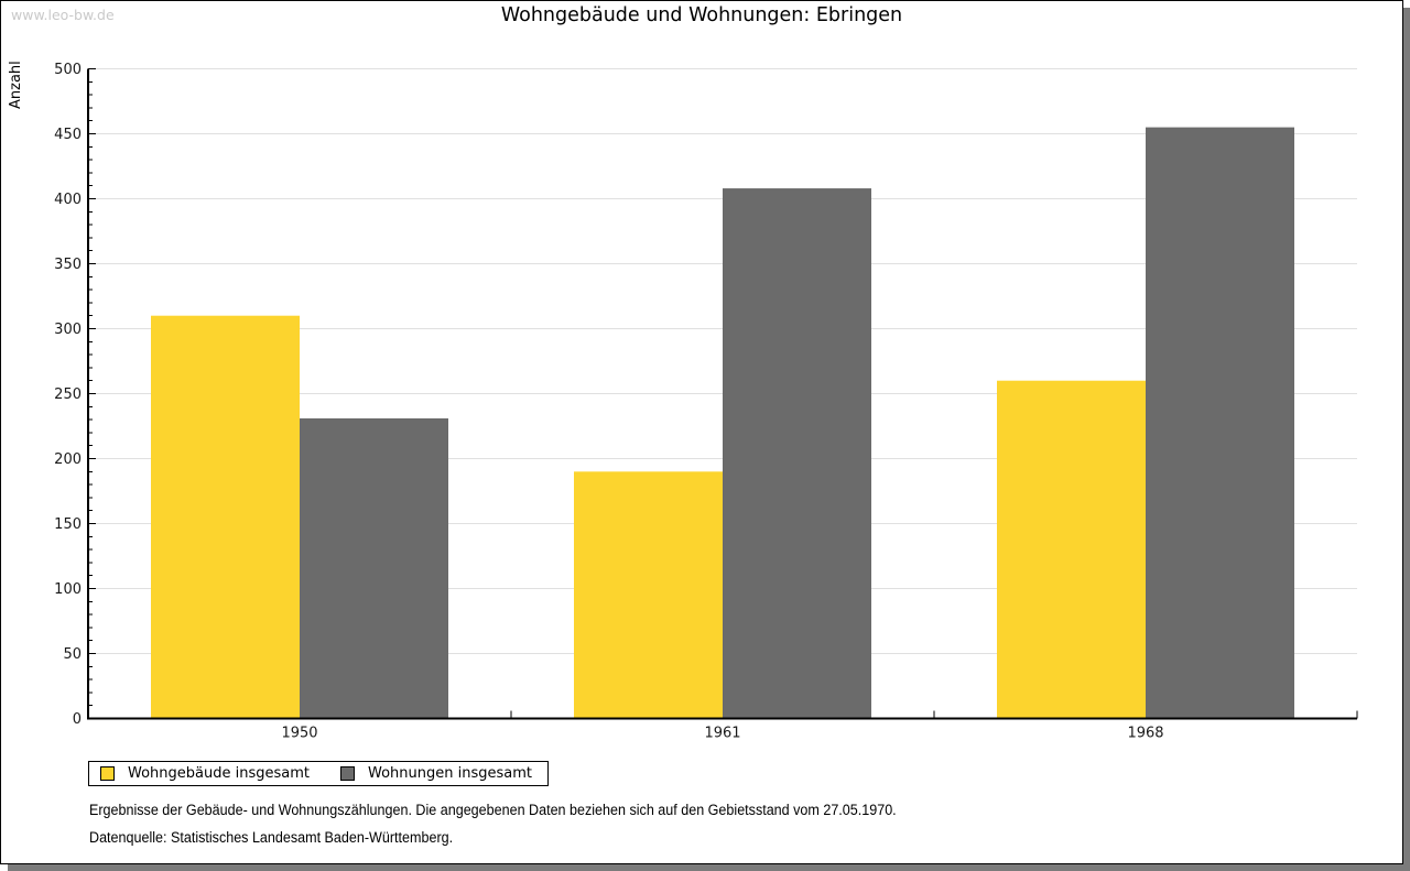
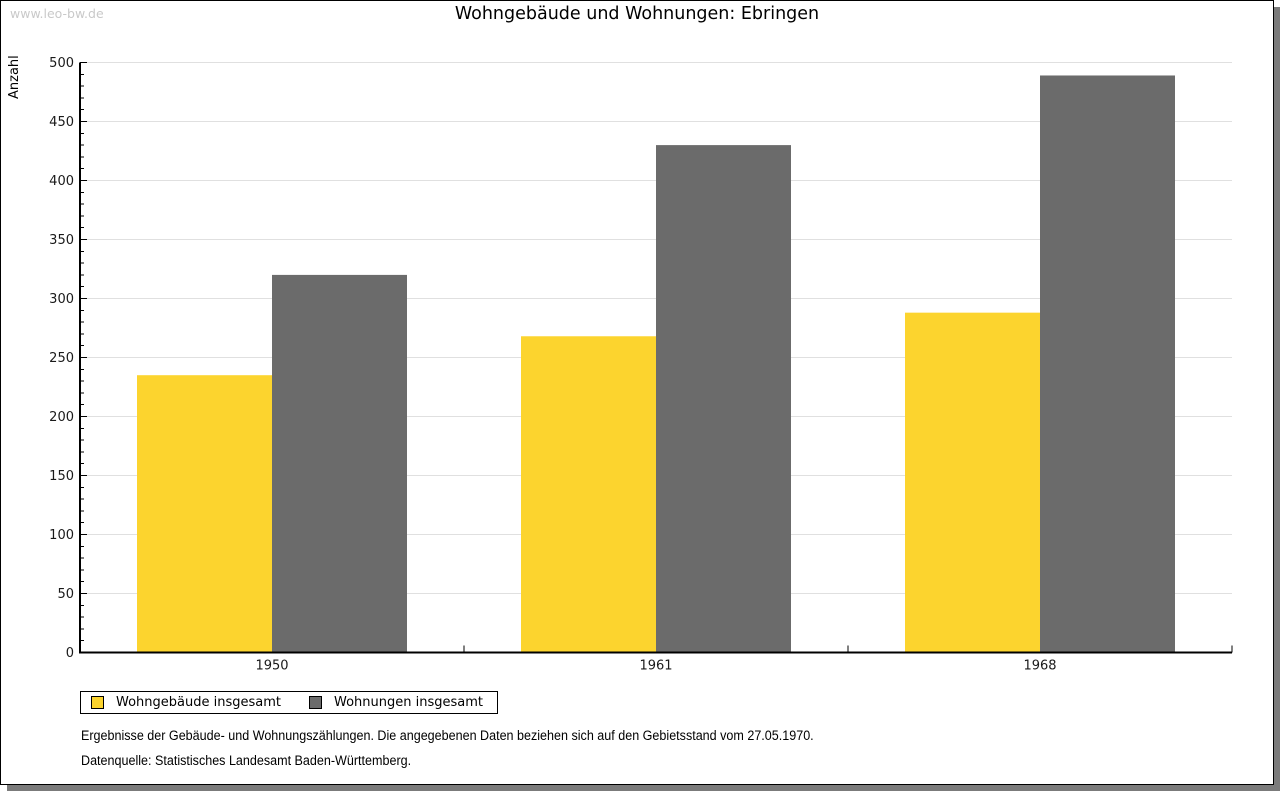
Wohngebäude insgesamt/1950: 310 -> 235
Wohnungen insgesamt/1950: 231 -> 320
Wohngebäude insgesamt/1961: 190 -> 268
Wohnungen insgesamt/1961: 408 -> 430
Wohngebäude insgesamt/1968: 260 -> 288
Wohnungen insgesamt/1968: 455 -> 489
